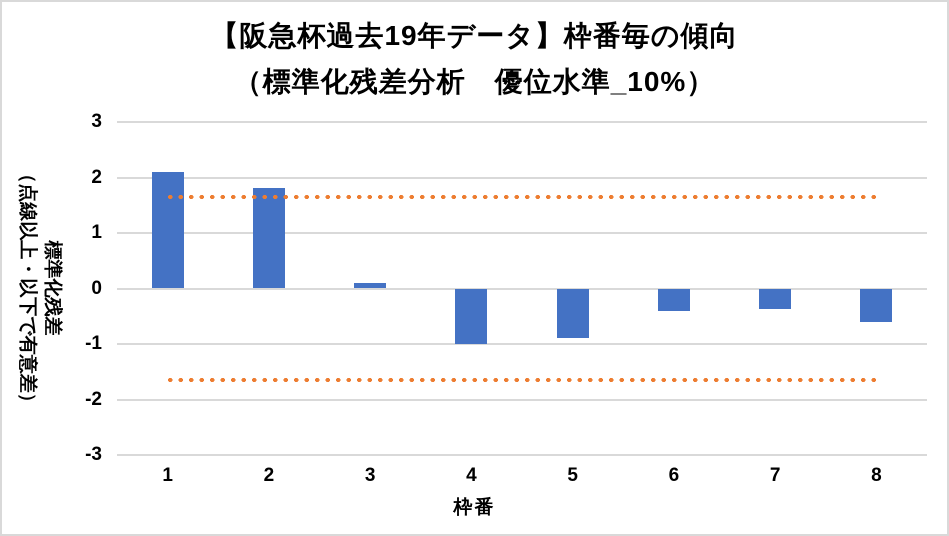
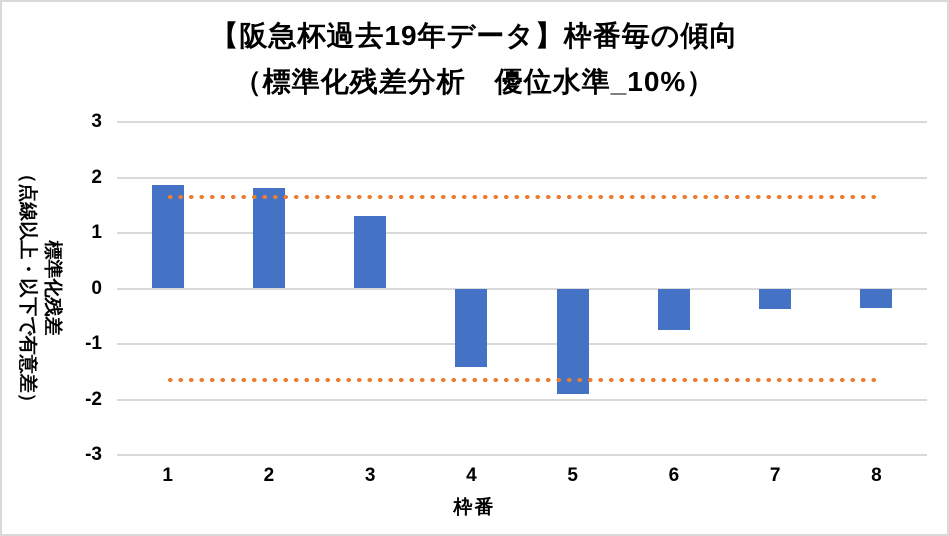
1: 2.1 -> 1.9
3: 0.1 -> 1.3
4: -1.0 -> -1.4
5: -0.9 -> -1.9
6: -0.4 -> -0.8
8: -0.6 -> -0.4
